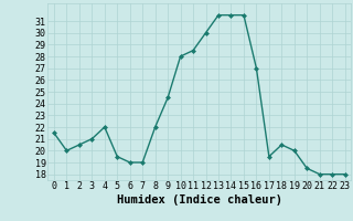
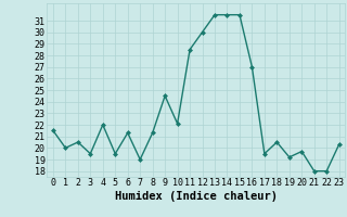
3: 21.0 -> 19.5
6: 19.0 -> 21.3
8: 22.0 -> 21.3
10: 28.0 -> 22.1
19: 20.0 -> 19.2
20: 18.5 -> 19.7
23: 18.0 -> 20.3
